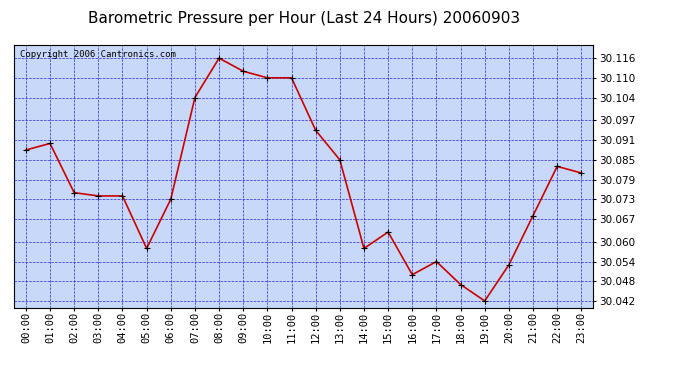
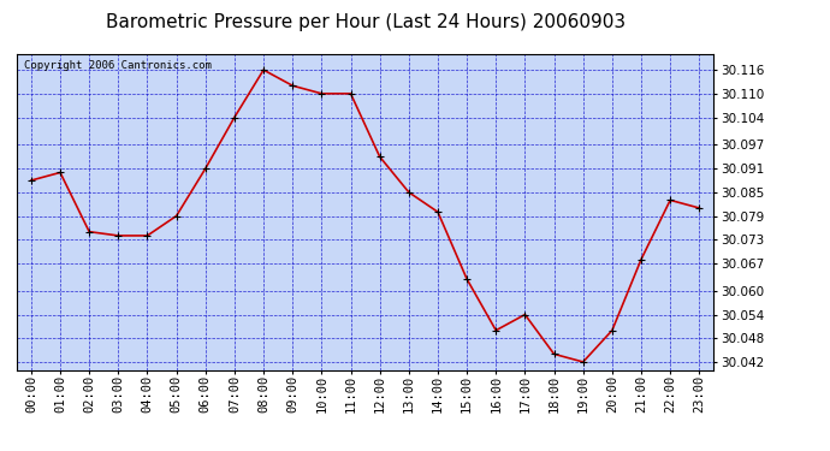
05:00: 30.058 -> 30.079
06:00: 30.073 -> 30.091
14:00: 30.058 -> 30.080
18:00: 30.047 -> 30.044
20:00: 30.053 -> 30.050
